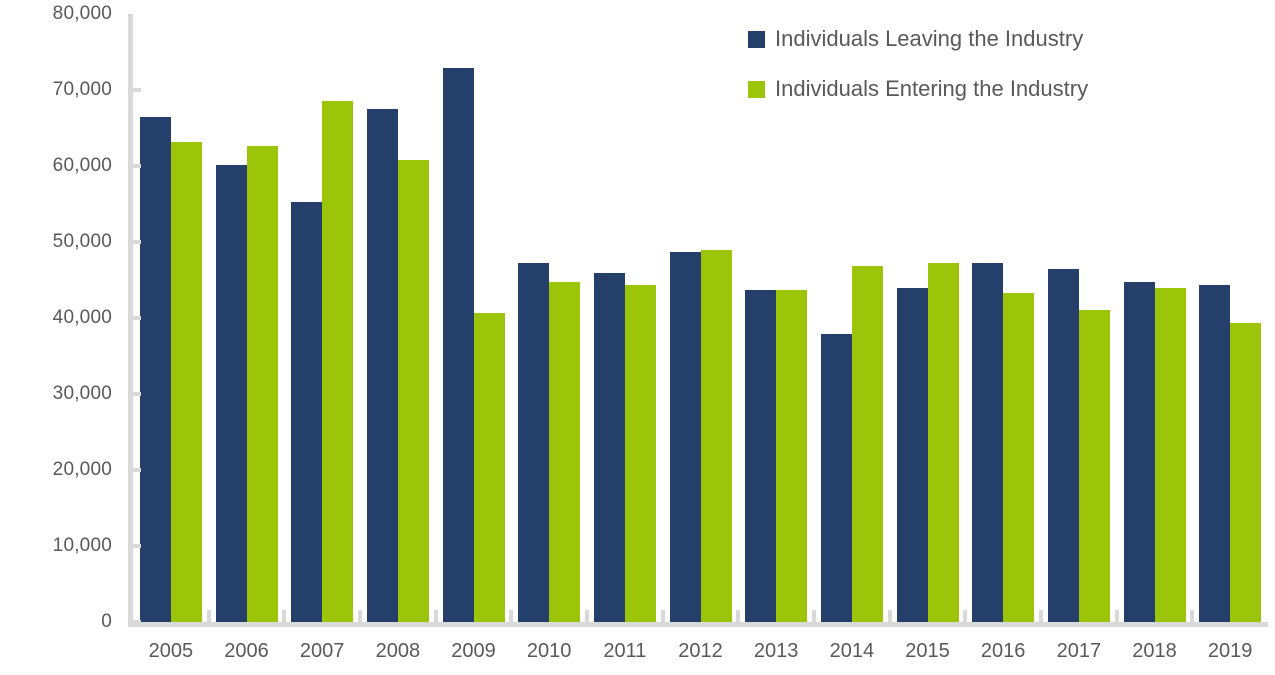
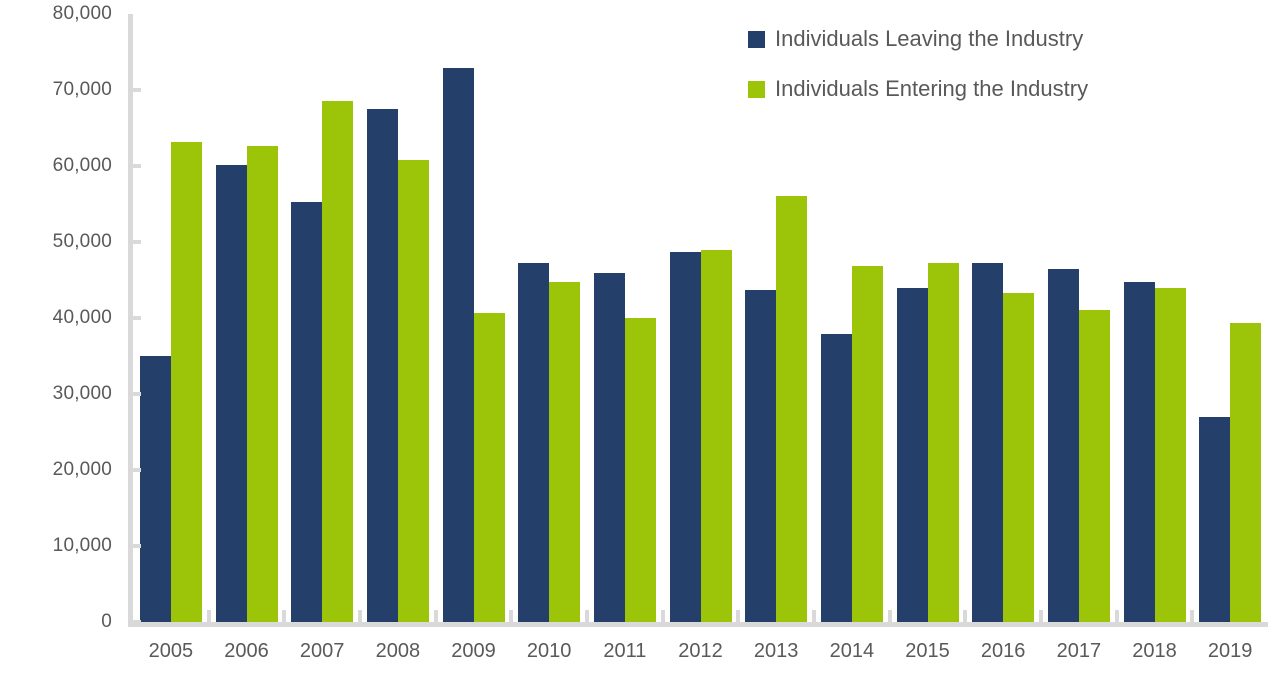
Individuals Leaving the Industry/2005: 66000 -> 35000
Individuals Entering the Industry/2011: 44000 -> 40000
Individuals Entering the Industry/2013: 44000 -> 56000
Individuals Leaving the Industry/2019: 44000 -> 27000
